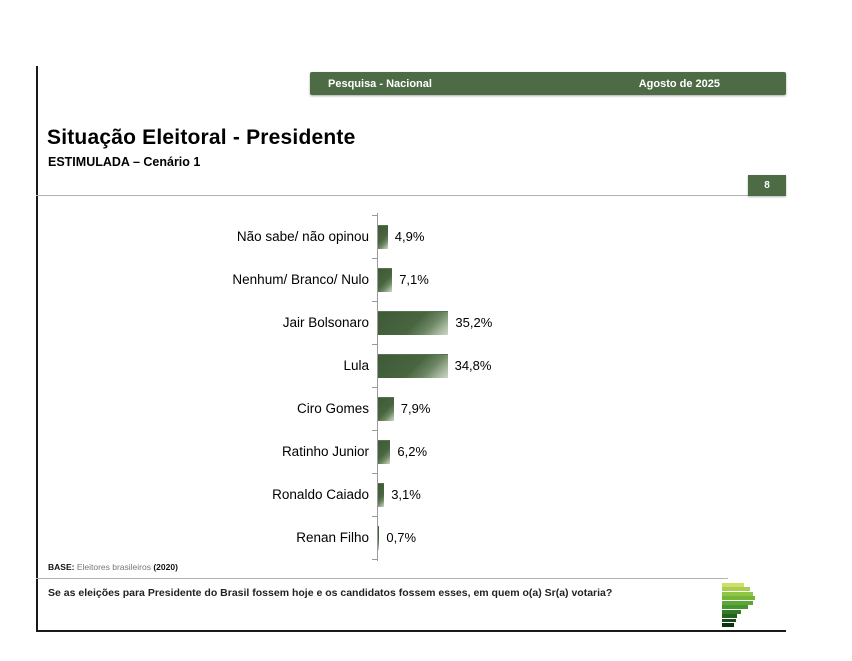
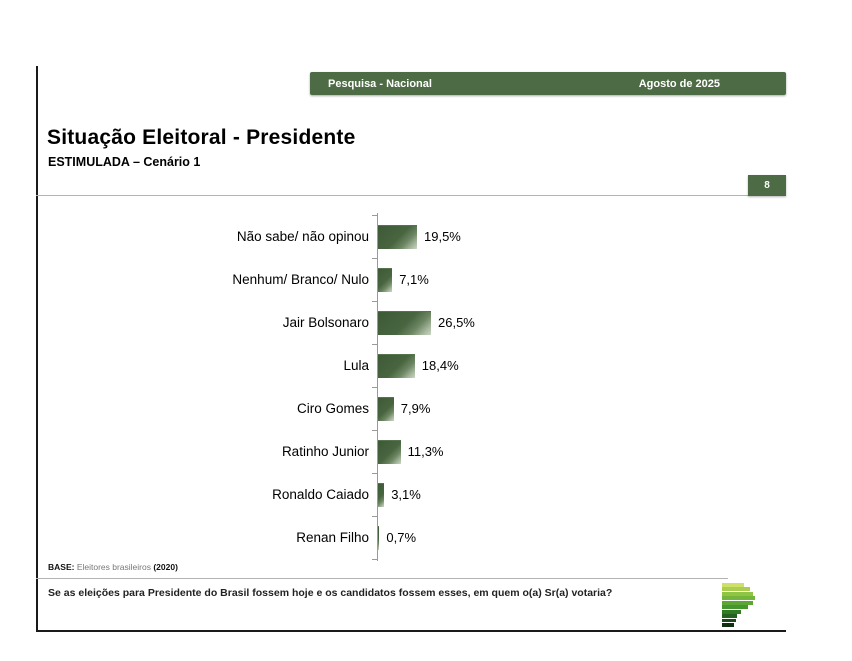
Não sabe/ não opinou: 4,9% -> 19,5%
Jair Bolsonaro: 35,2% -> 26,5%
Lula: 34,8% -> 18,4%
Ratinho Junior: 6,2% -> 11,3%
